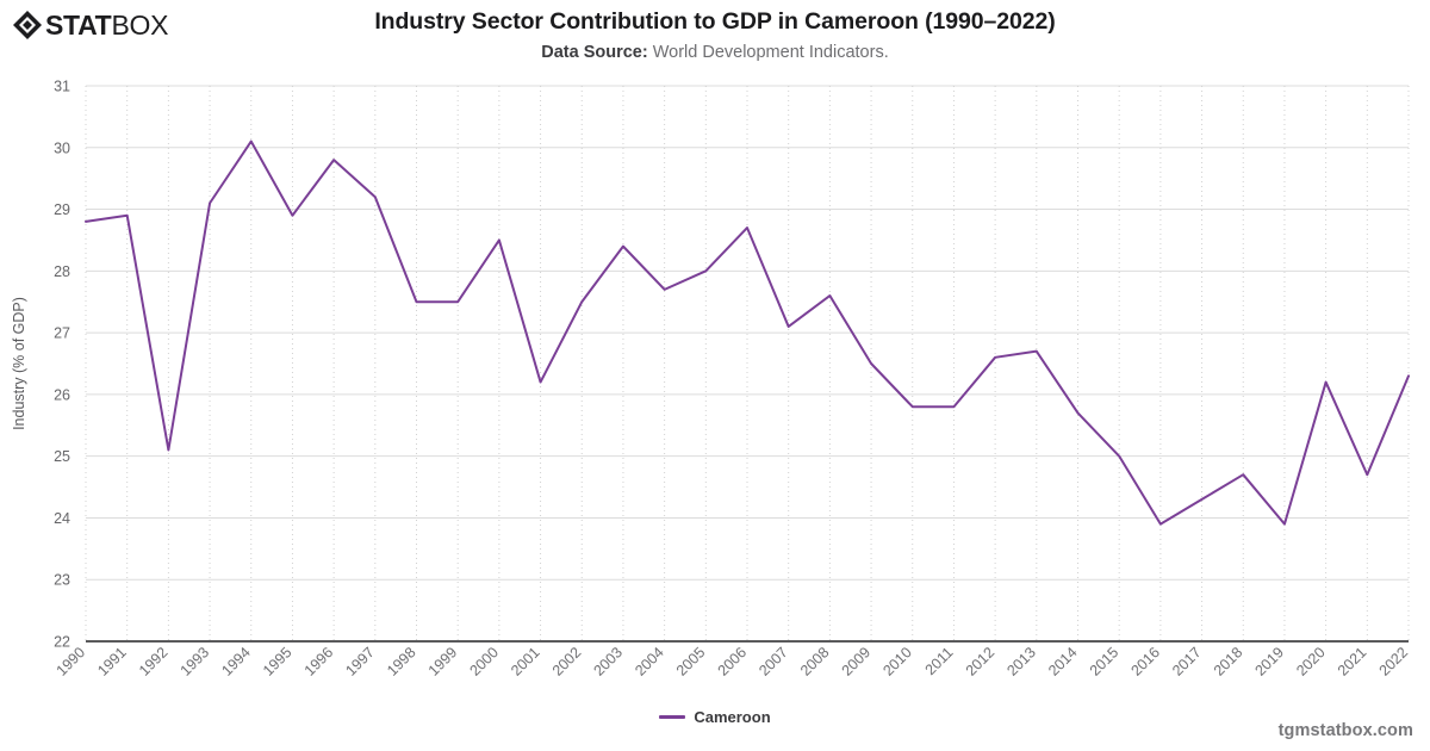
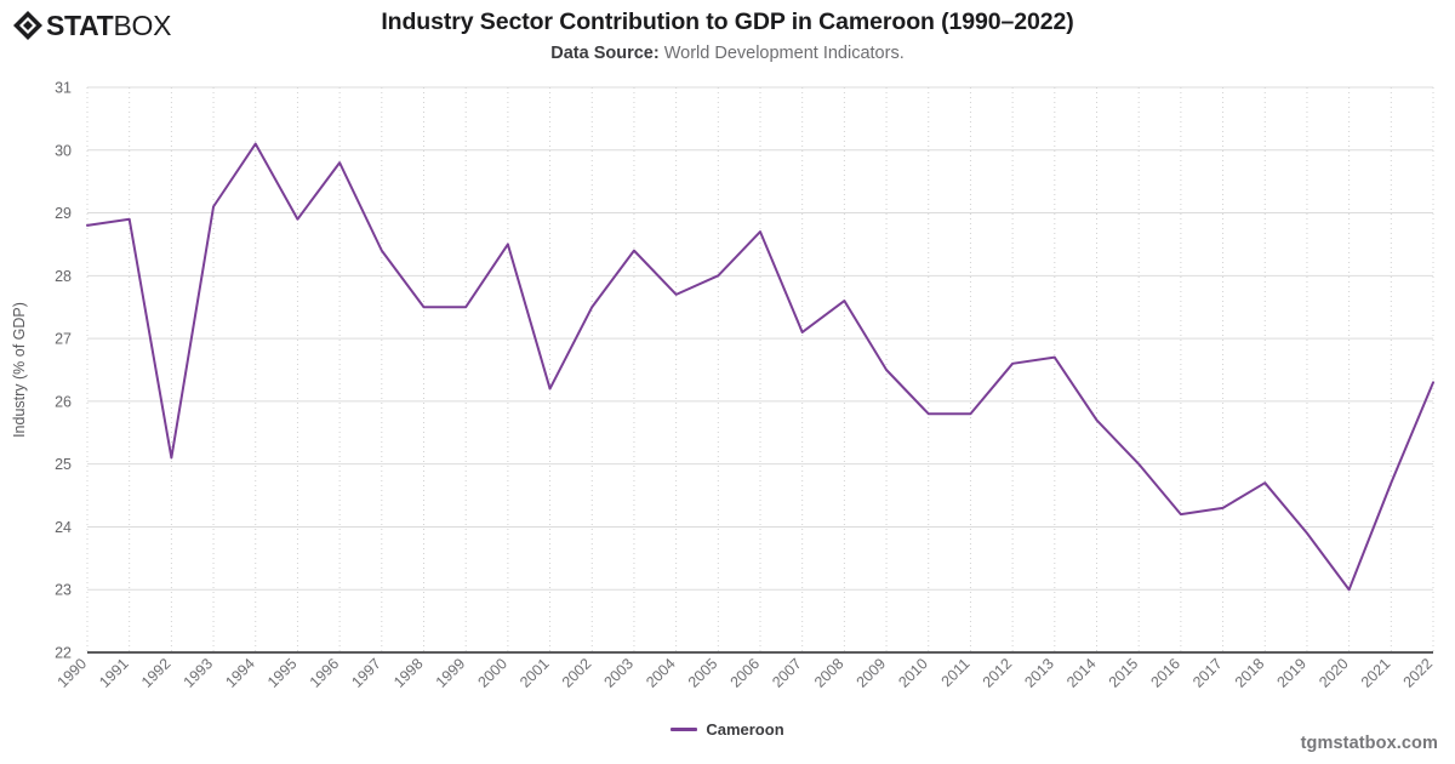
1997: 29.2 -> 28.4
2016: 23.9 -> 24.2
2020: 26.2 -> 23.0
